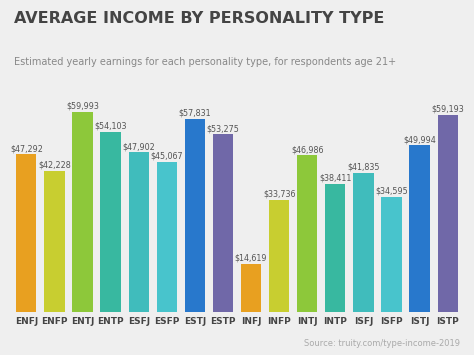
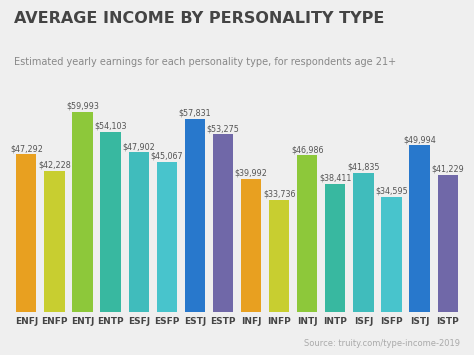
INFJ: $14,619 -> $39,992
ISTP: $59,193 -> $41,229
